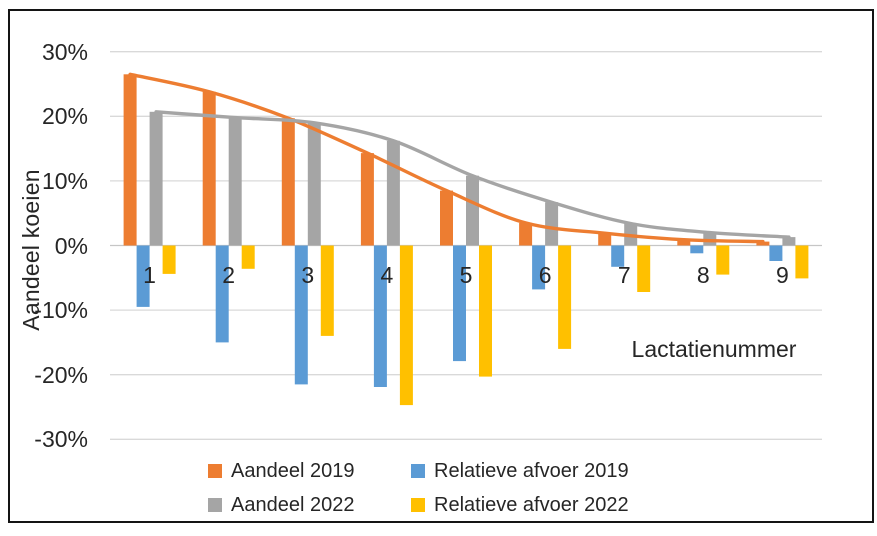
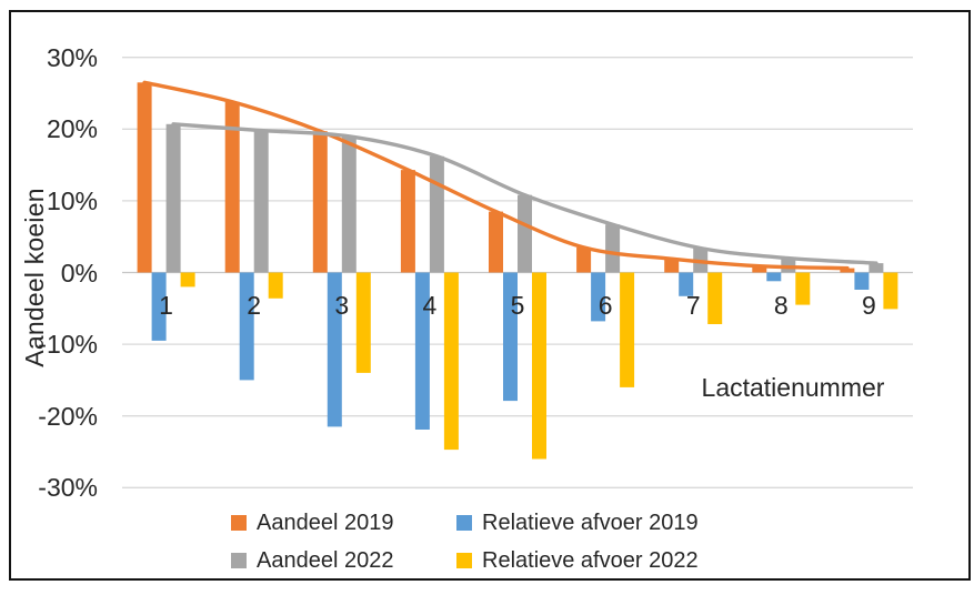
Relatieve afvoer 2022/1: -4% -> -2%
Relatieve afvoer 2022/5: -20% -> -26%
